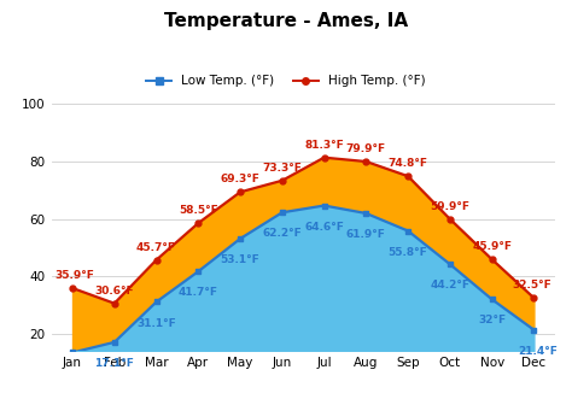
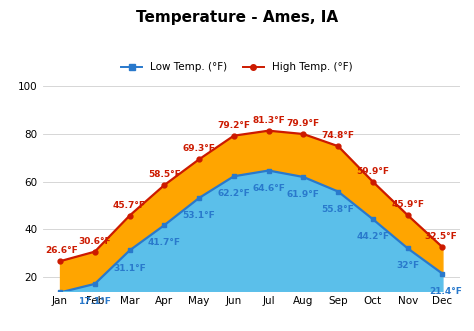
High Temp. (°F)/Jan: 35.9°F -> 26.6°F
High Temp. (°F)/Jun: 73.3°F -> 79.2°F
